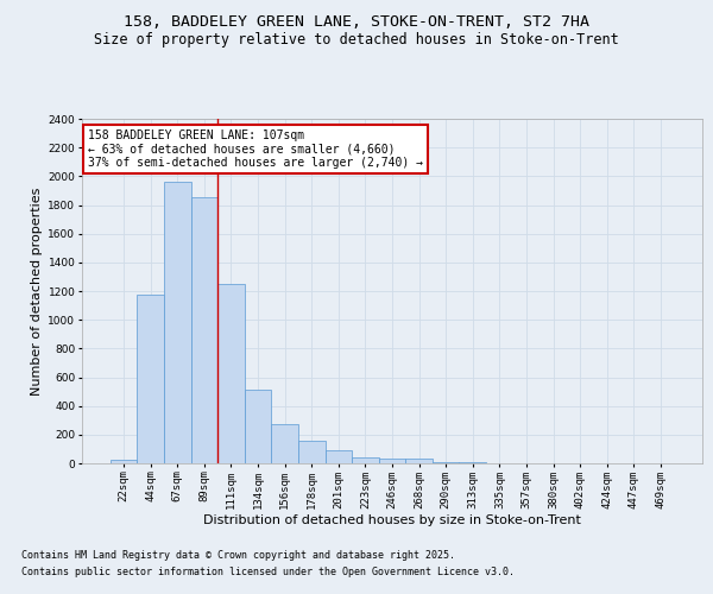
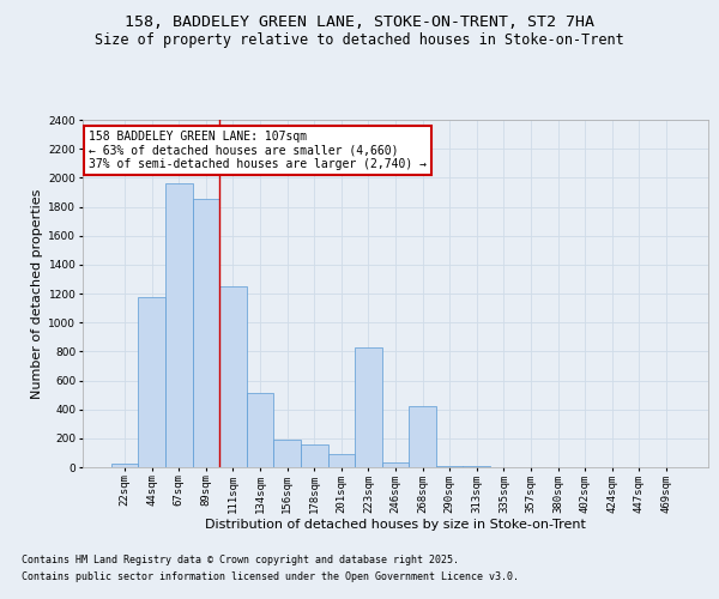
156sqm: 270 -> 190
223sqm: 40 -> 830
268sqm: 30 -> 420
